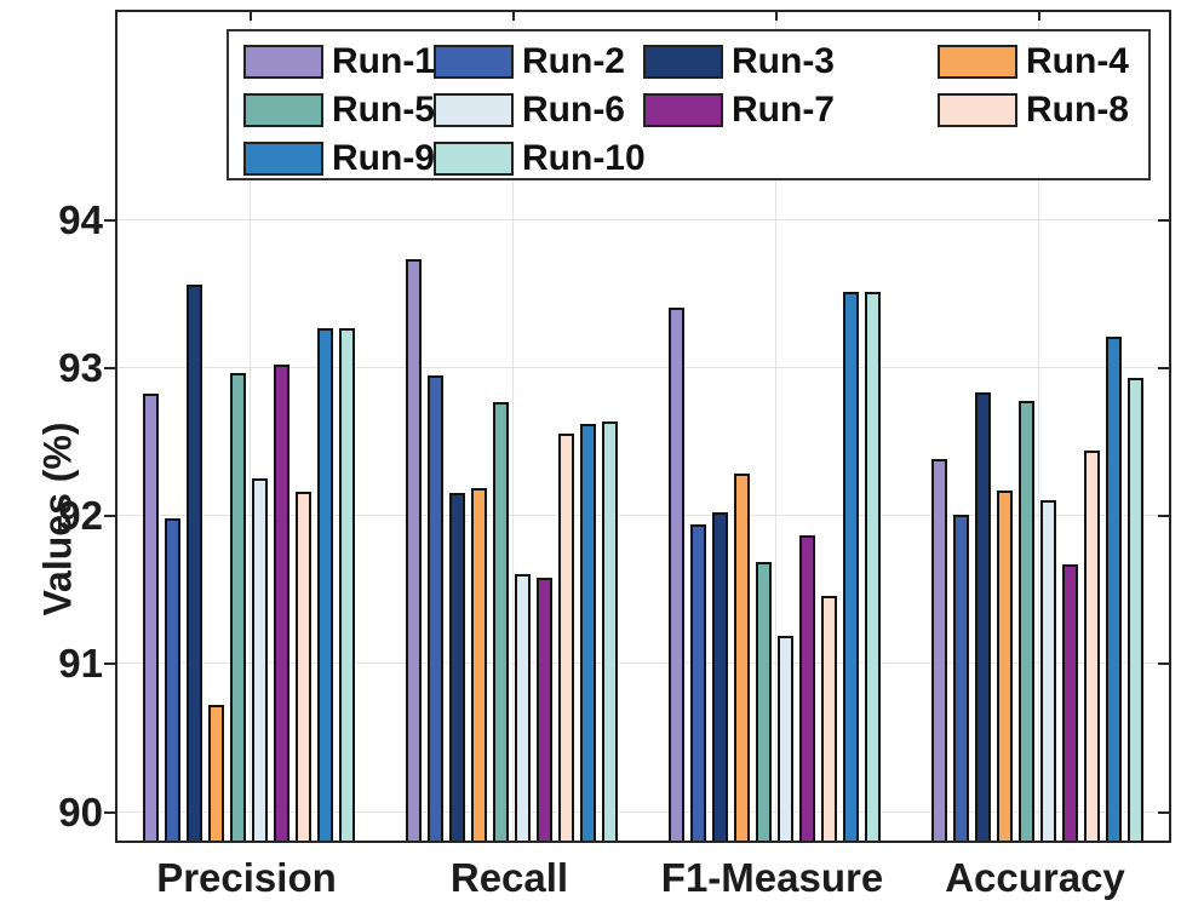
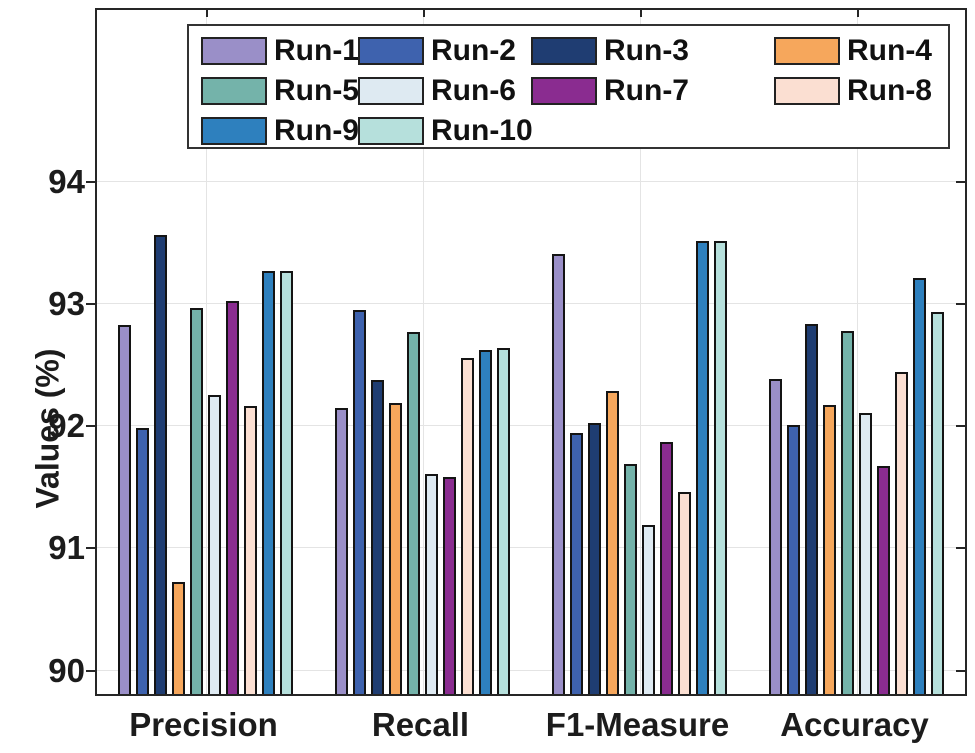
Run-1/Recall: 93.73 -> 92.14
Run-3/Recall: 92.15 -> 92.37
